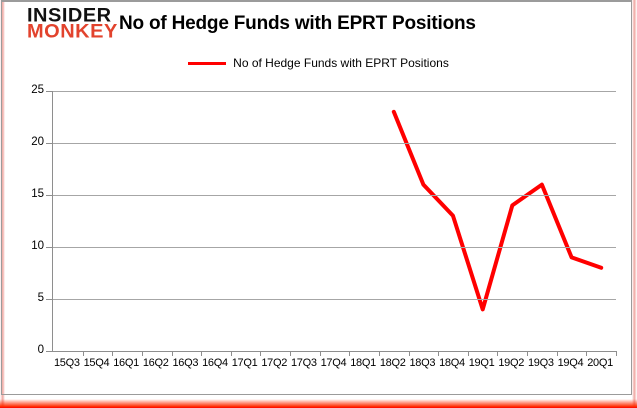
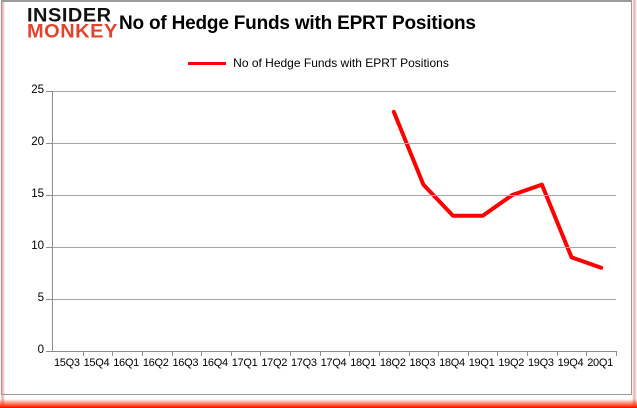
19Q1: 4 -> 13
19Q2: 14 -> 15
